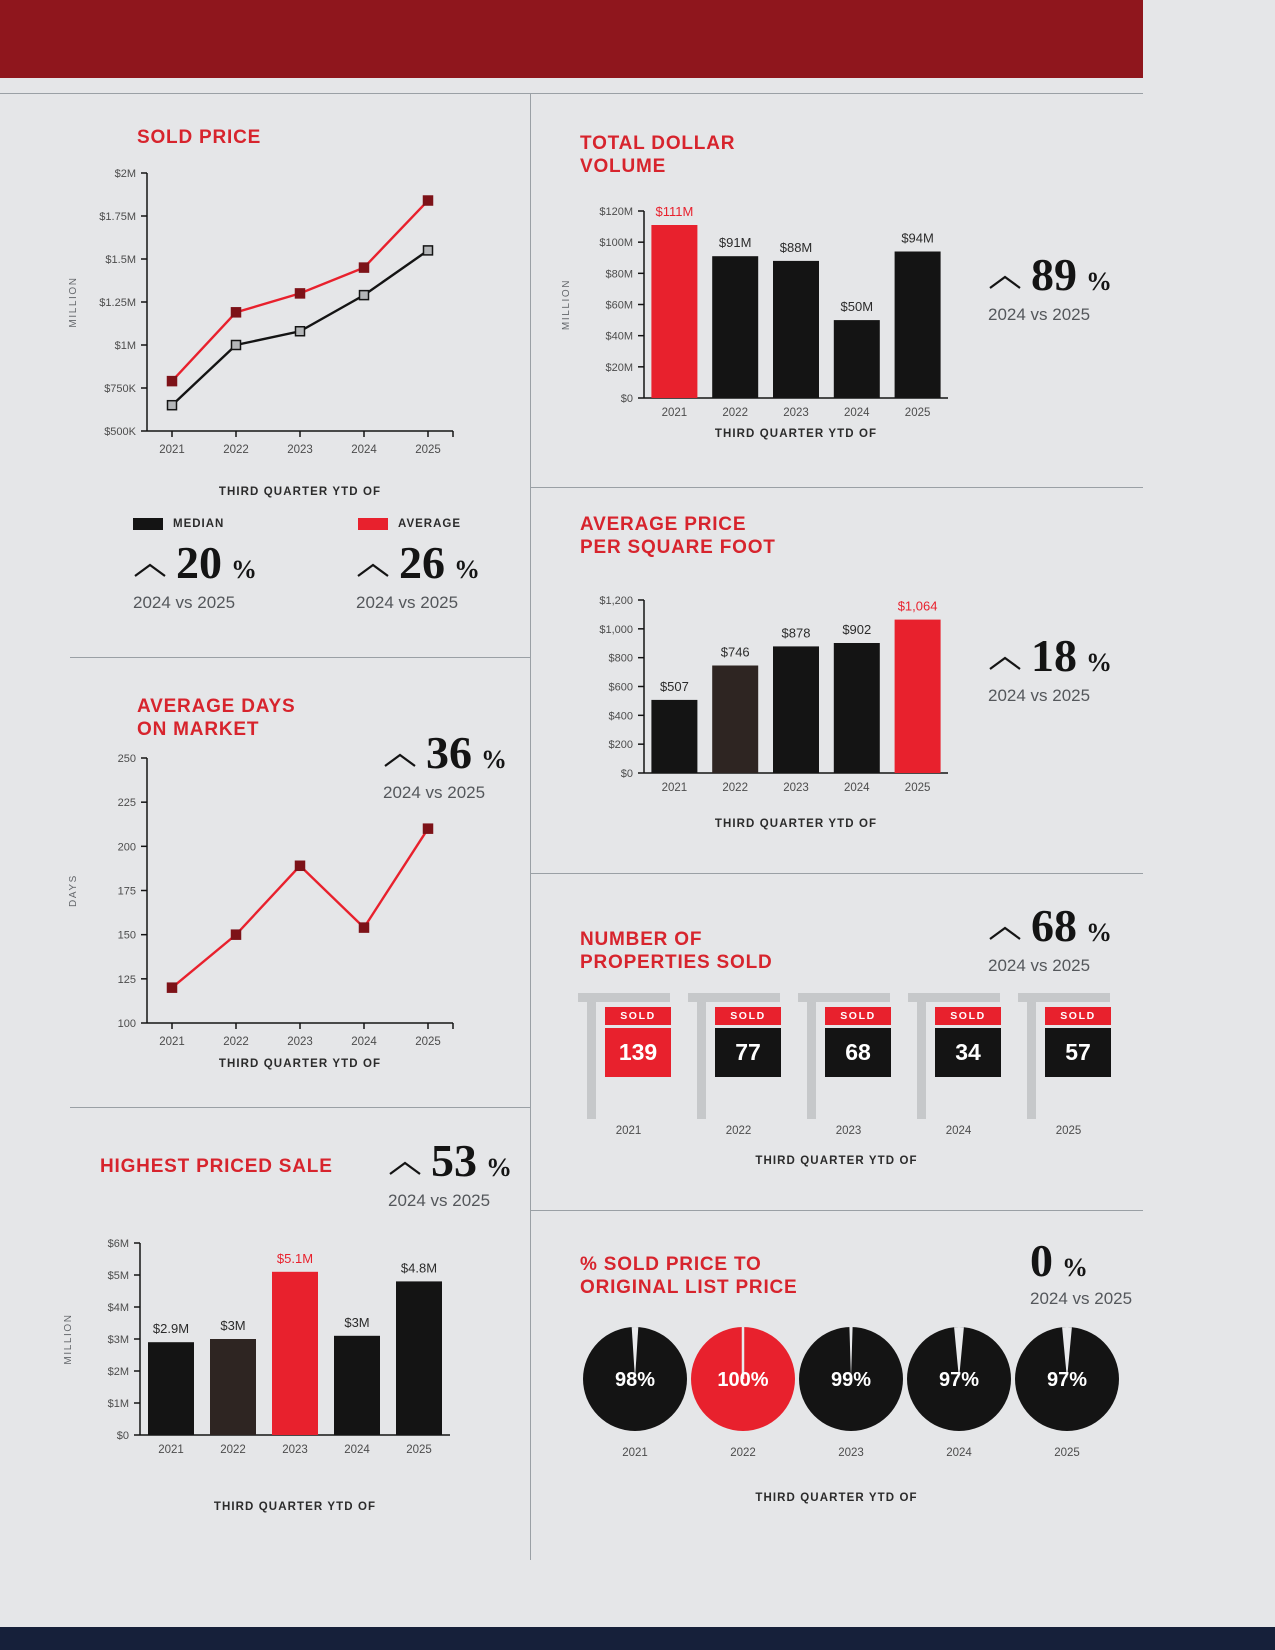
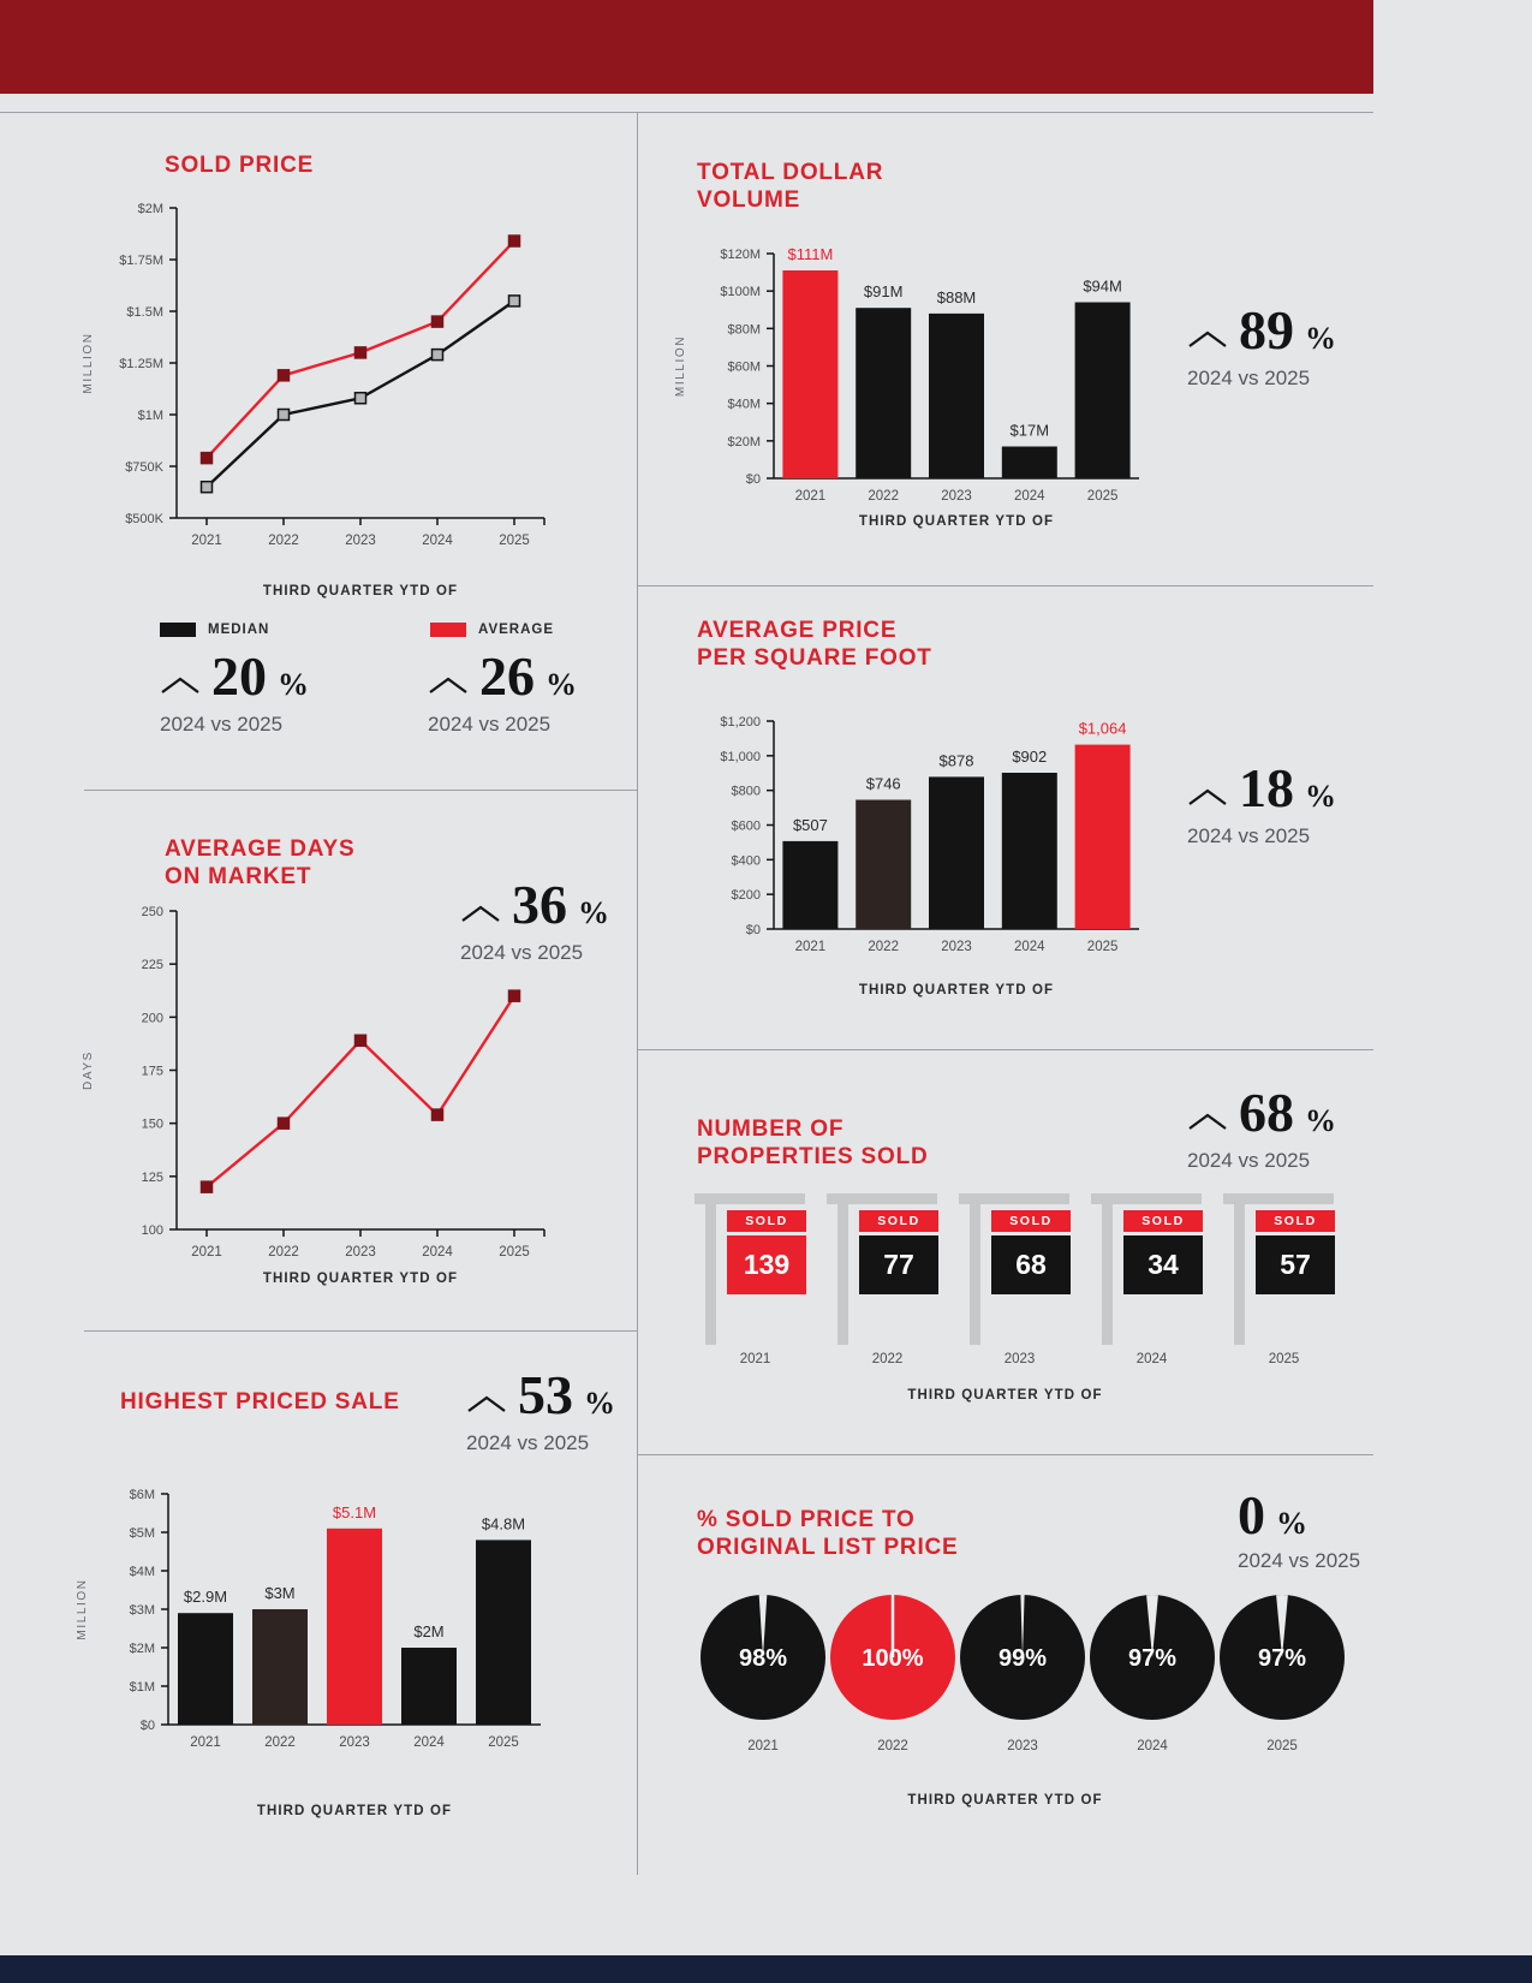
TOTAL DOLLAR VOLUME/2024: $50M -> $17M
HIGHEST PRICED SALE/2024: $3M -> $2M
